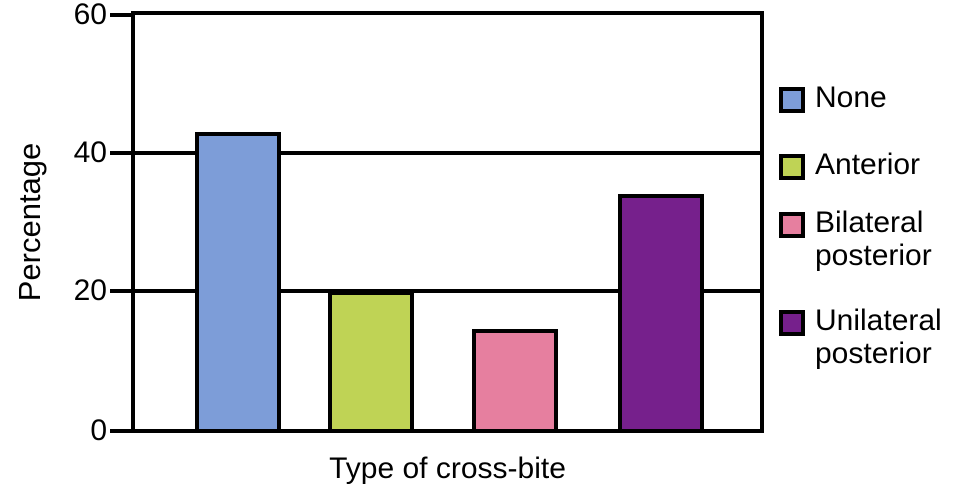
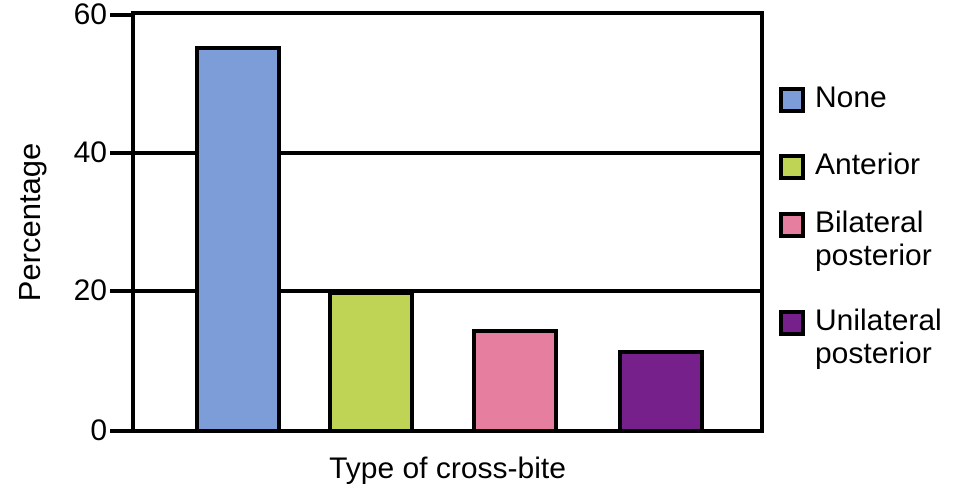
None: 43 -> 56
Unilateral posterior: 34 -> 12
